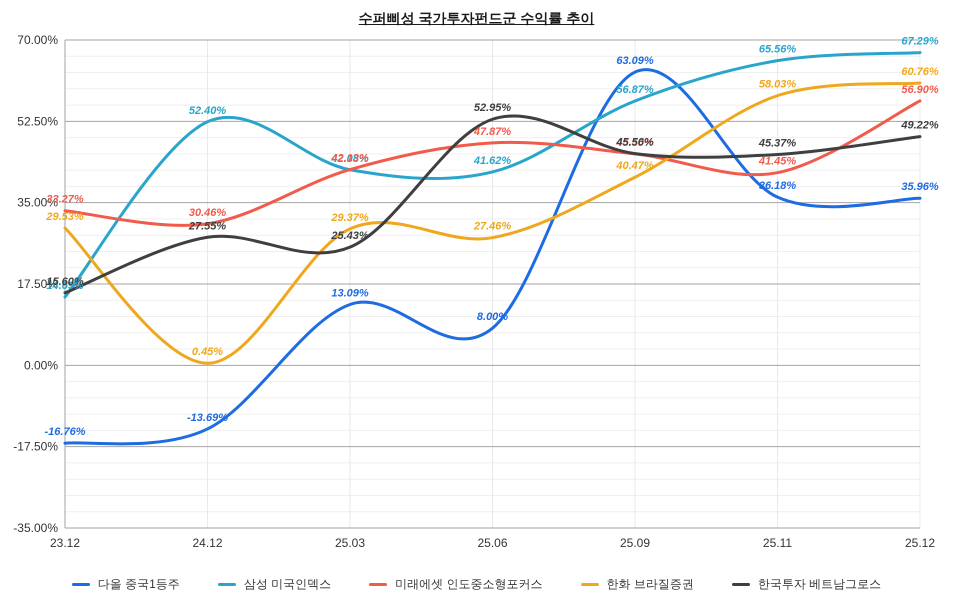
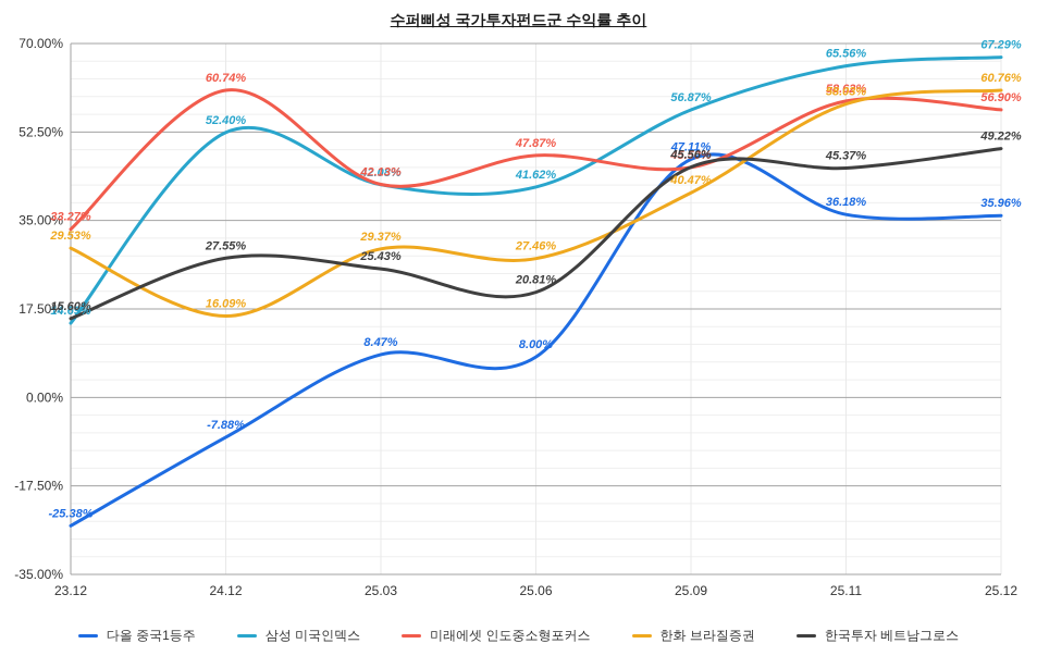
다올 중국1등주/23.12: -16.76% -> -25.38%
다올 중국1등주/24.12: -13.69% -> -7.88%
미래에셋 인도중소형포커스/24.12: 30.46% -> 60.74%
한화 브라질증권/24.12: 0.45% -> 16.09%
다올 중국1등주/25.03: 13.09% -> 8.47%
한국투자 베트남그로스/25.06: 52.95% -> 20.81%
다올 중국1등주/25.09: 63.09% -> 47.11%
미래에셋 인도중소형포커스/25.11: 41.45% -> 58.62%
